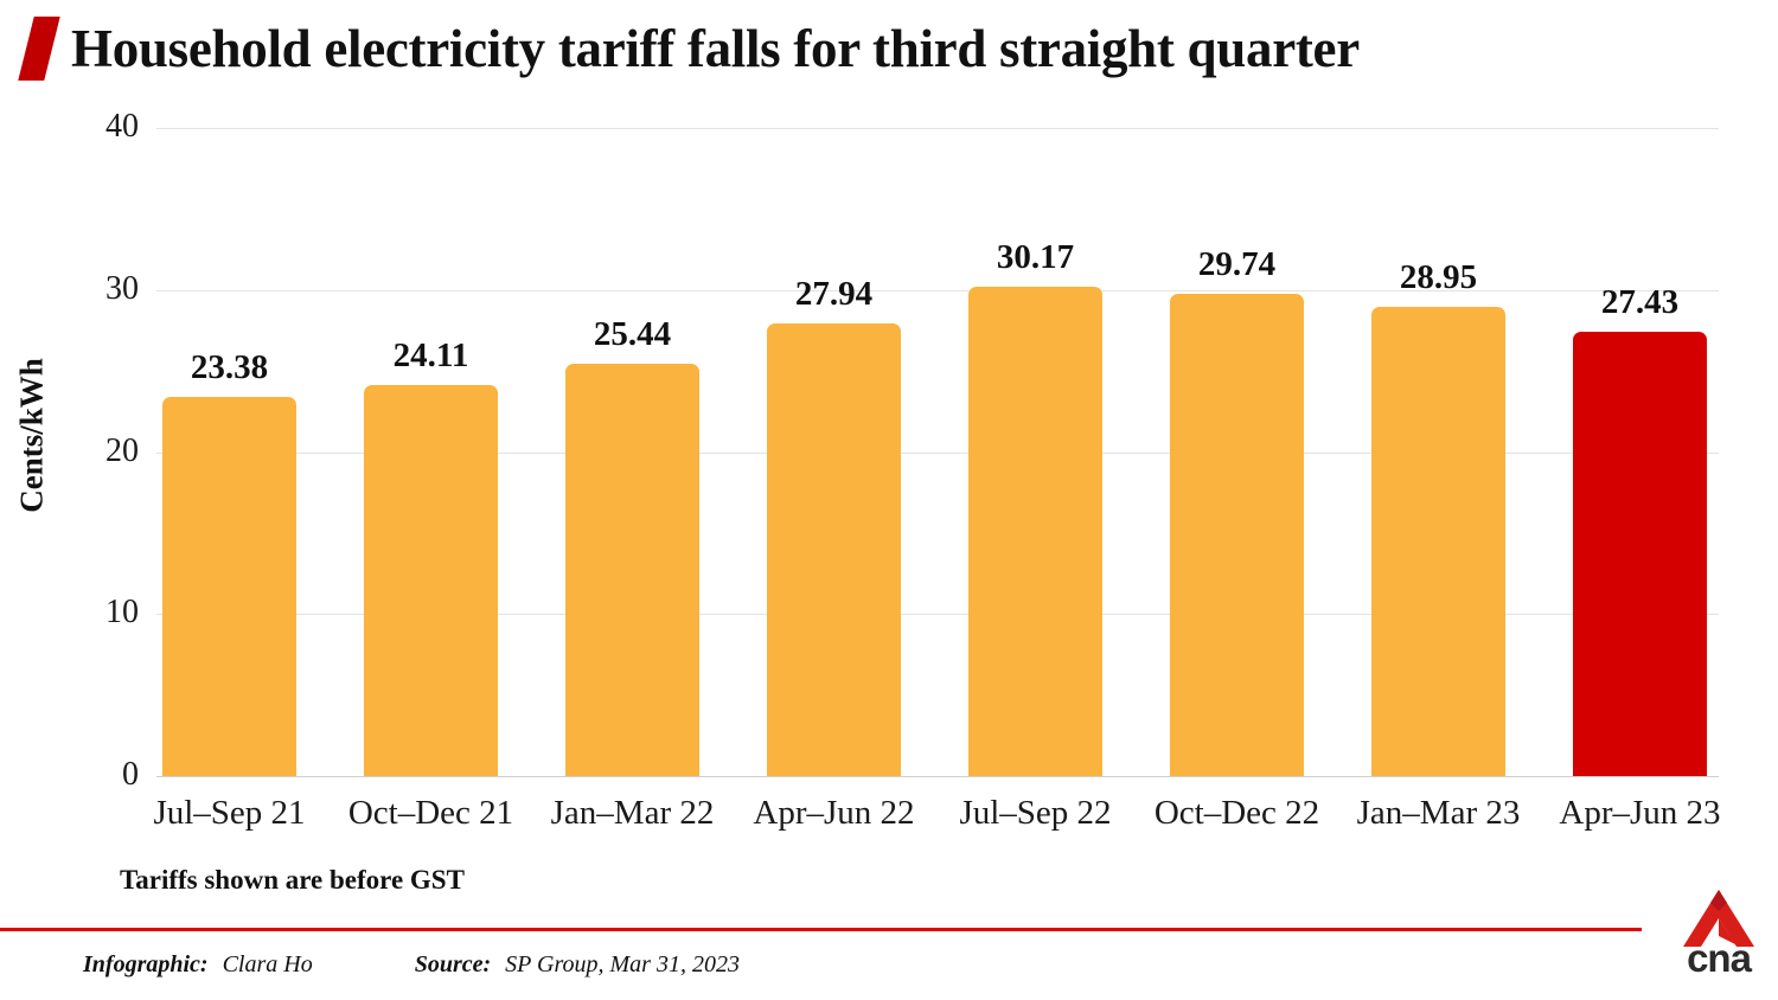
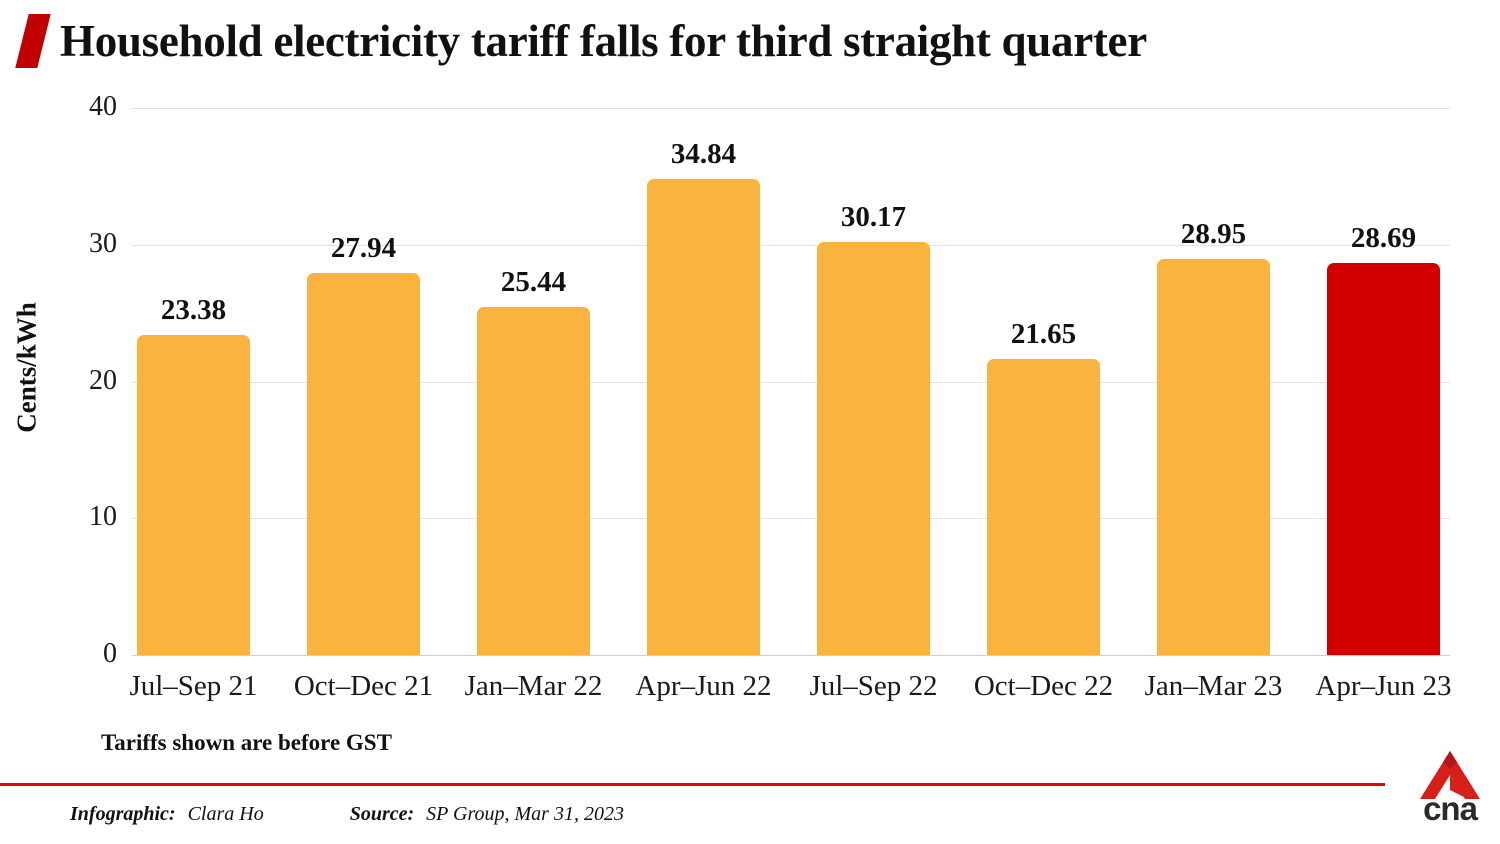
Oct–Dec 21: 24.11 -> 27.94
Apr–Jun 22: 27.94 -> 34.84
Oct–Dec 22: 29.74 -> 21.65
Apr–Jun 23: 27.43 -> 28.69
